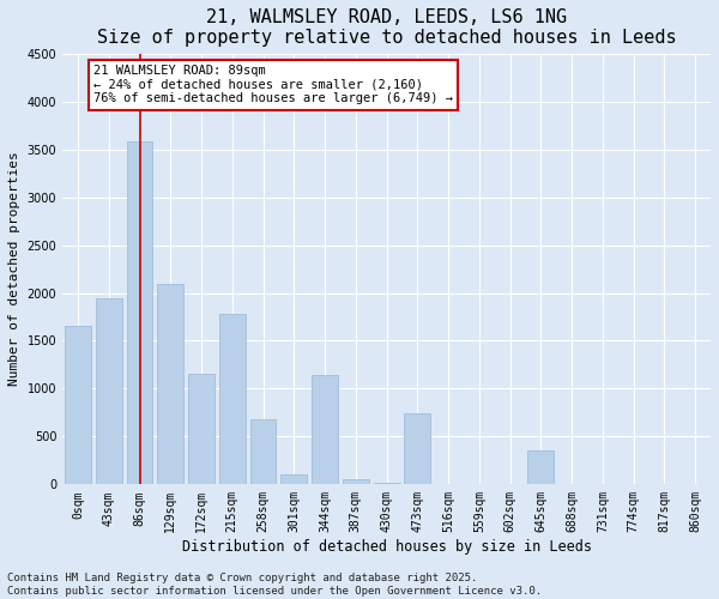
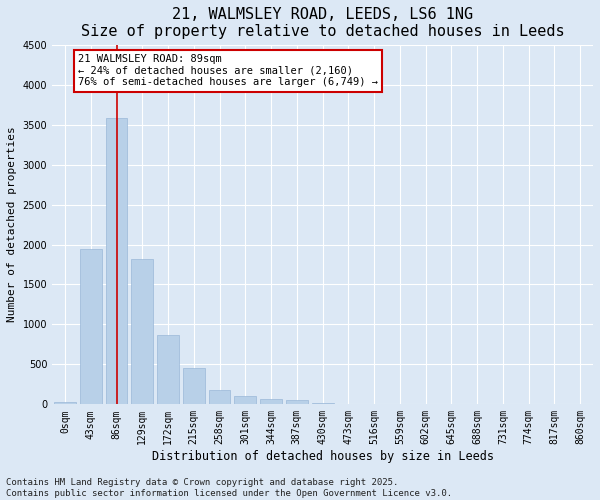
0sqm: 1660 -> 20
129sqm: 2100 -> 1820
172sqm: 1160 -> 870
215sqm: 1780 -> 460
258sqm: 680 -> 180
344sqm: 1140 -> 70
473sqm: 740 -> 0
645sqm: 360 -> 0
